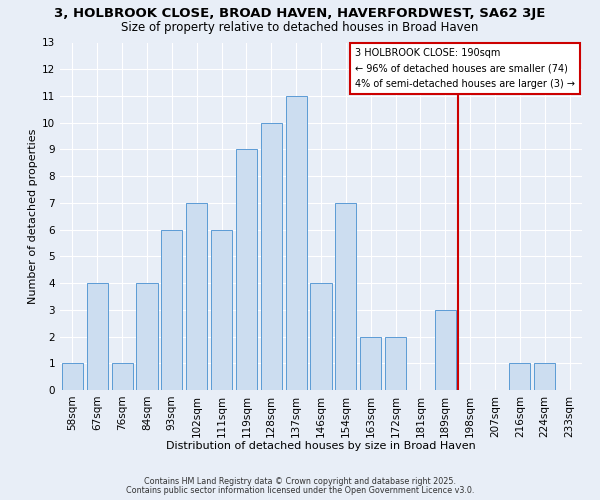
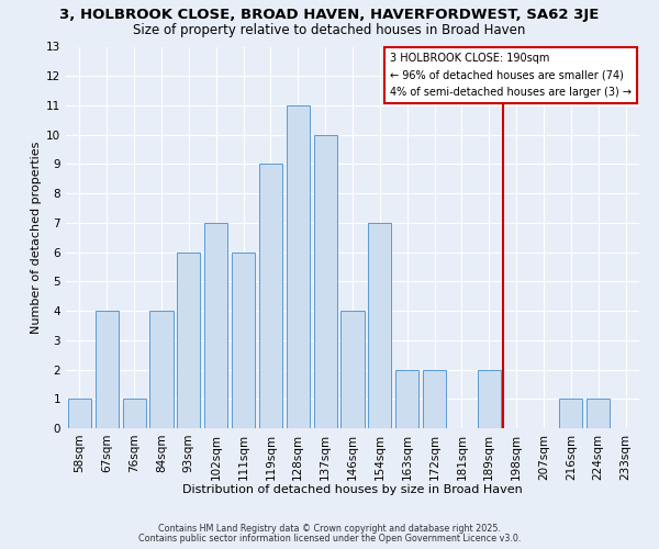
128sqm: 10 -> 11
137sqm: 11 -> 10
189sqm: 3 -> 2
